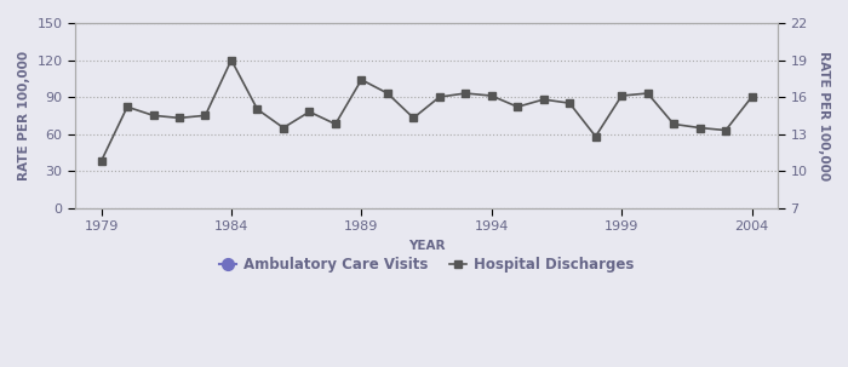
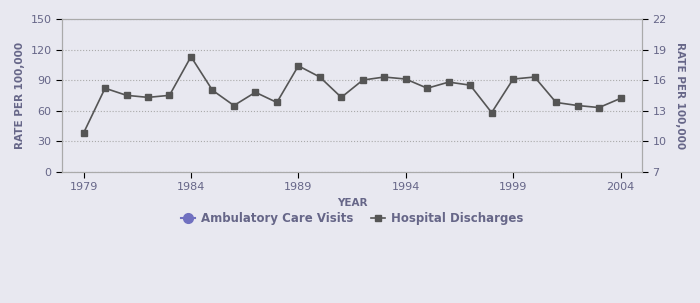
Hospital Discharges/1984: 120 -> 113
Hospital Discharges/2004: 90 -> 72
